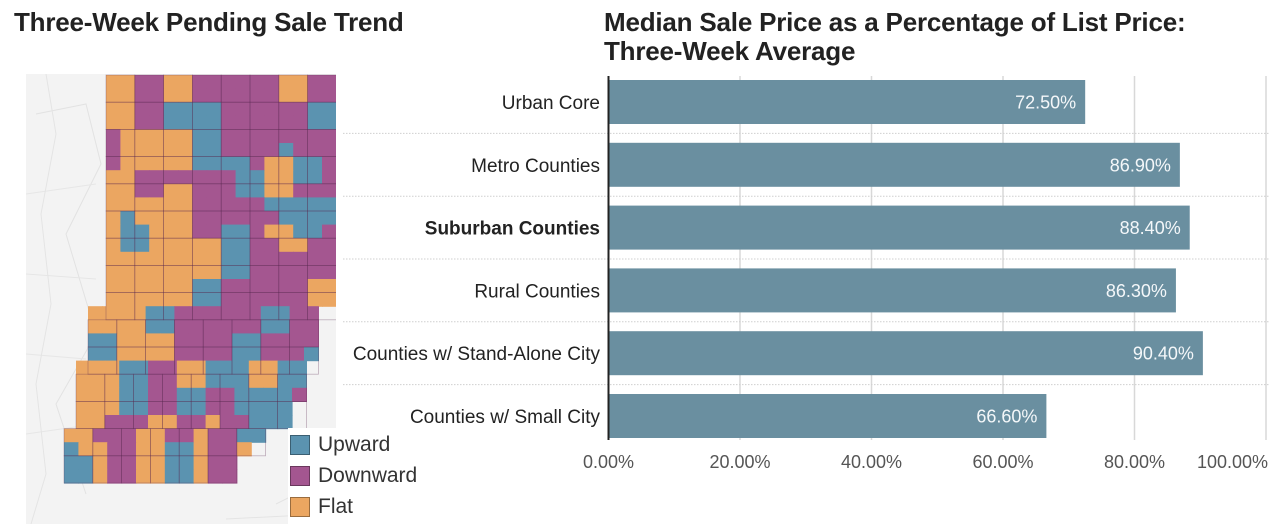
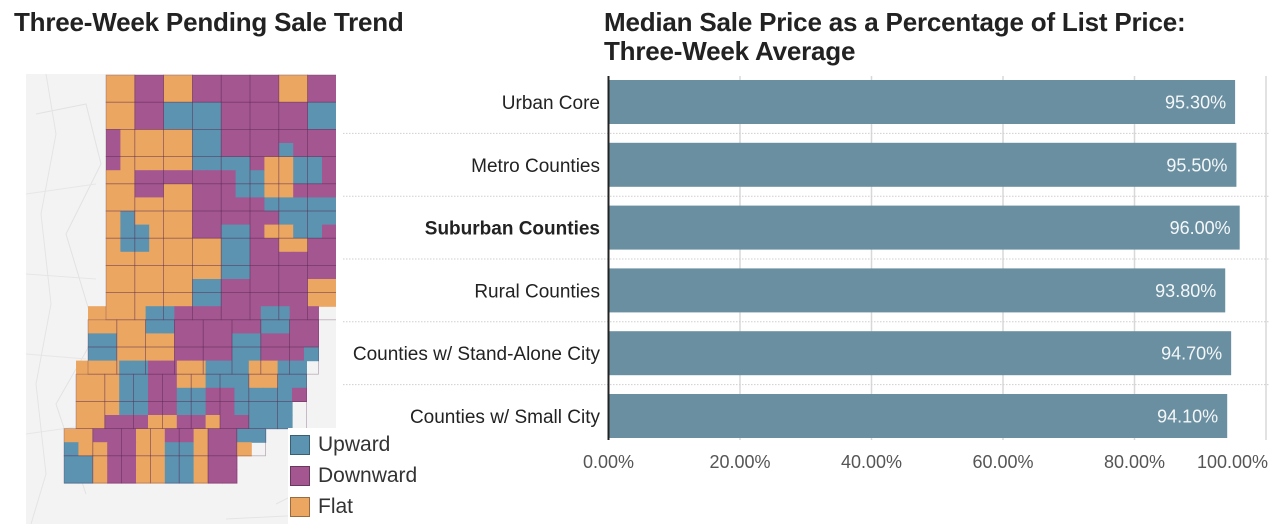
Urban Core: 72.50% -> 95.30%
Metro Counties: 86.90% -> 95.50%
Suburban Counties: 88.40% -> 96.00%
Rural Counties: 86.30% -> 93.80%
Counties w/ Stand-Alone City: 90.40% -> 94.70%
Counties w/ Small City: 66.60% -> 94.10%
